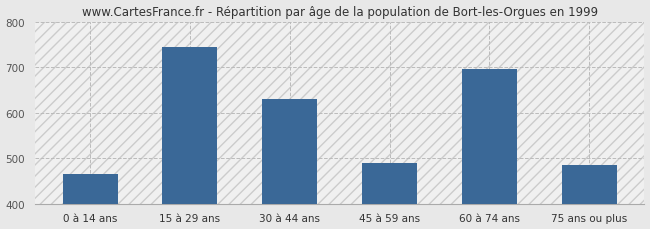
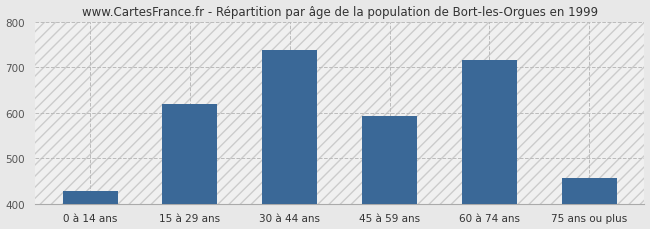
0 à 14 ans: 465 -> 428
15 à 29 ans: 745 -> 618
30 à 44 ans: 630 -> 737
45 à 59 ans: 490 -> 592
60 à 74 ans: 695 -> 716
75 ans ou plus: 485 -> 456
